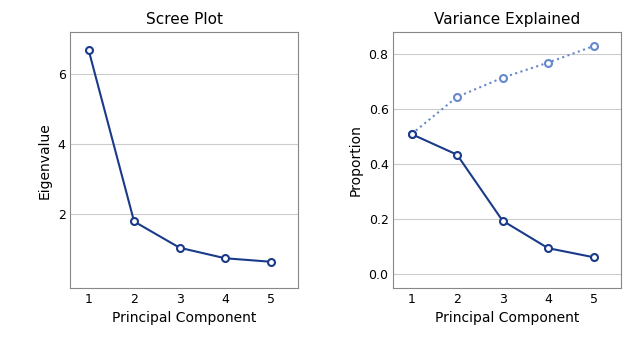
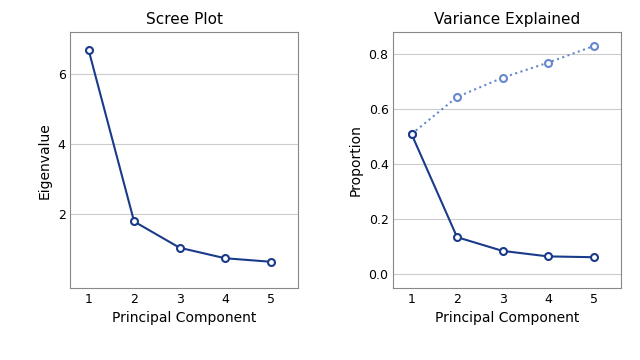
Variance Explained/Proportion/2: 0.435 -> 0.135
Variance Explained/Proportion/3: 0.195 -> 0.085
Variance Explained/Proportion/4: 0.095 -> 0.065
